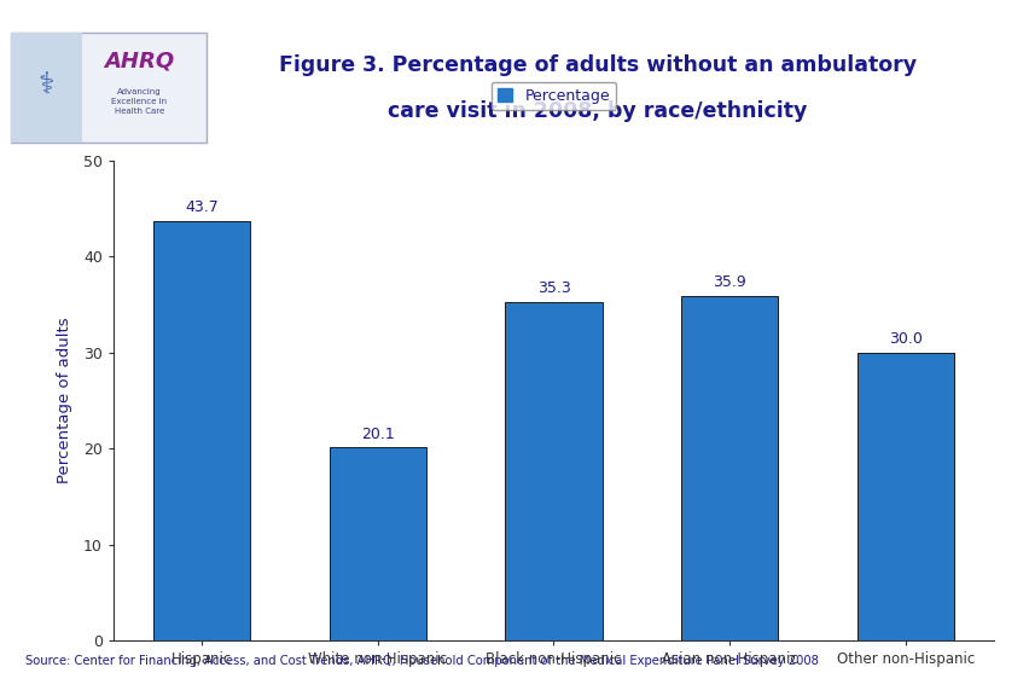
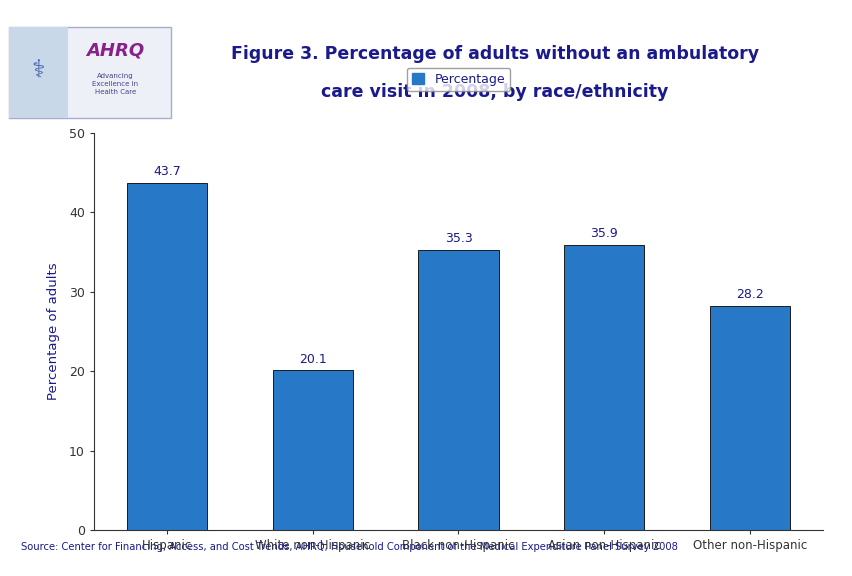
Other non-Hispanic: 30.0 -> 28.2
